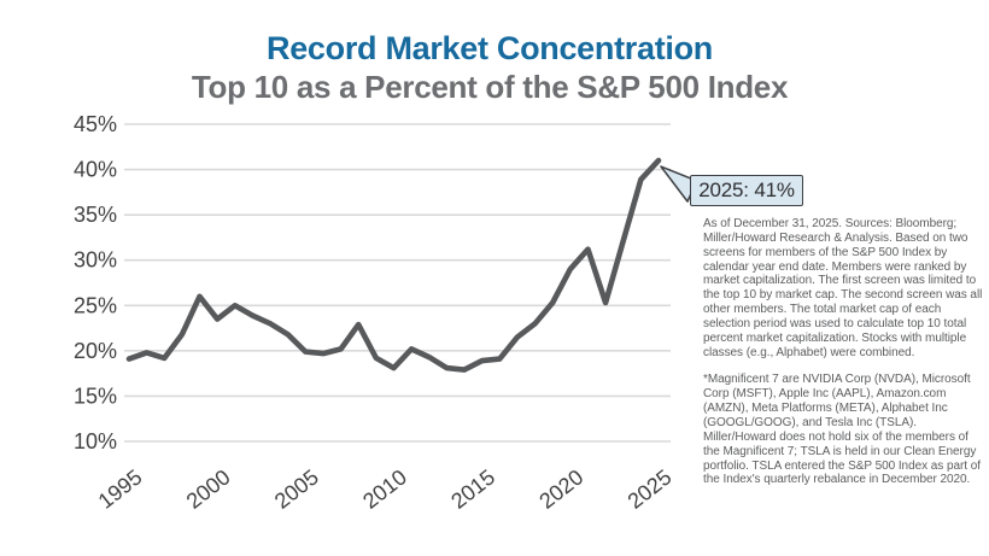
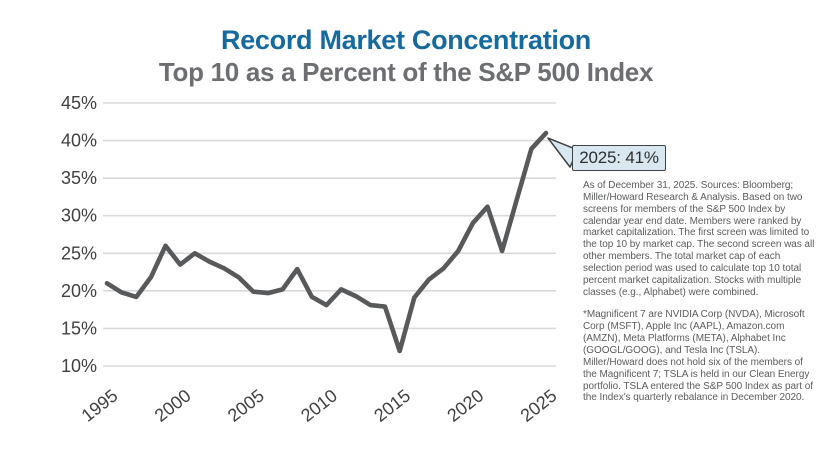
1995: 19% -> 21%
2015: 19% -> 12%
